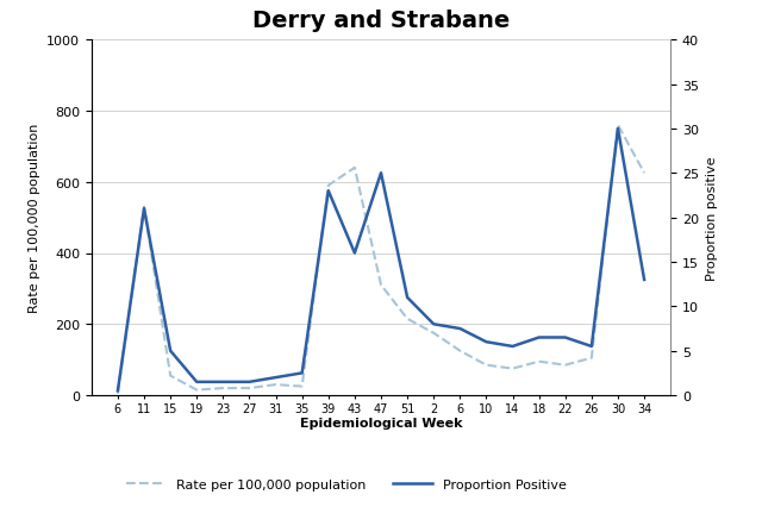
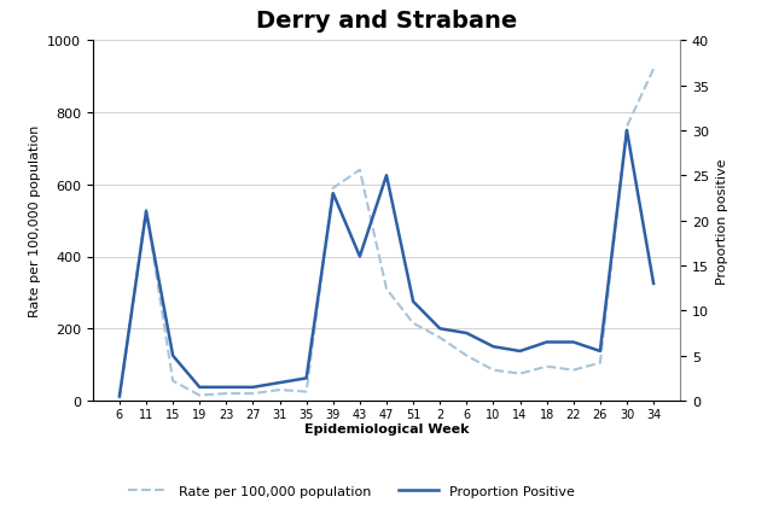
Rate per 100,000 population/34: 625 -> 920
